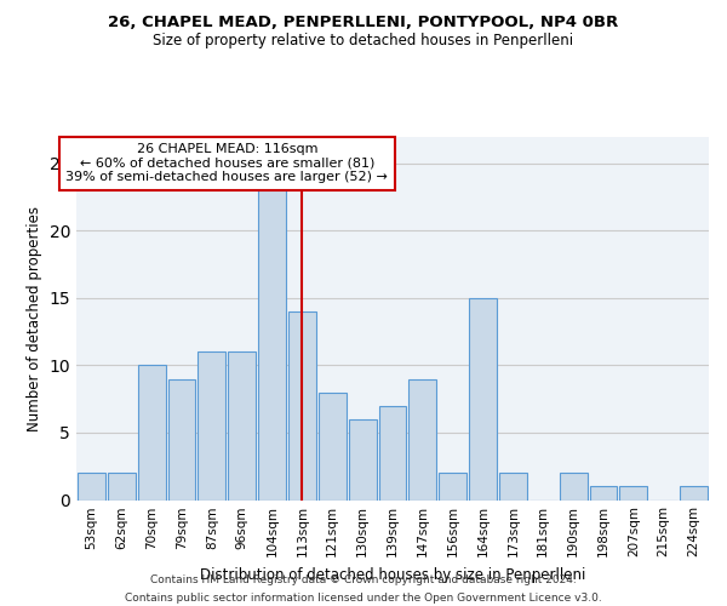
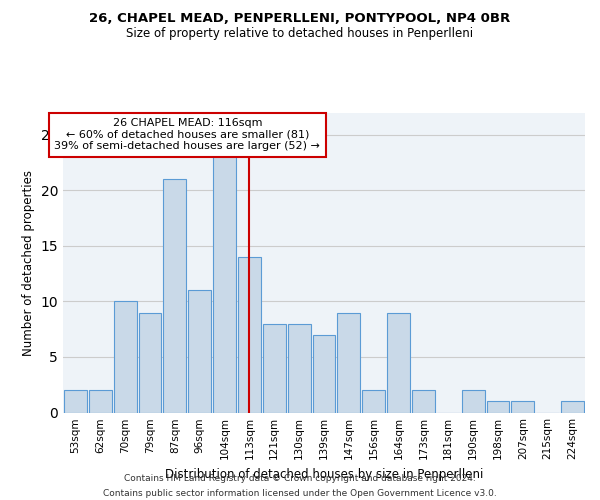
87sqm: 11 -> 21
130sqm: 6 -> 8
164sqm: 15 -> 9
